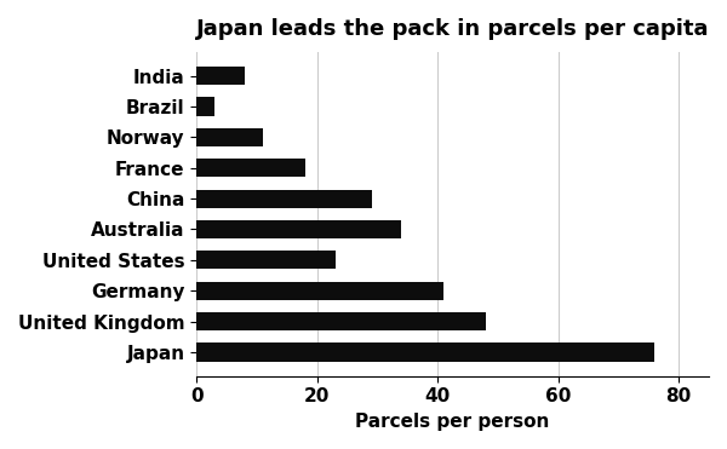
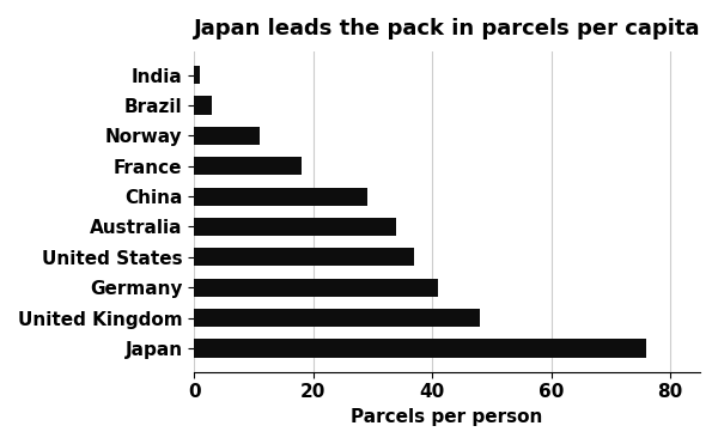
India: 8 -> 1
United States: 23 -> 37
